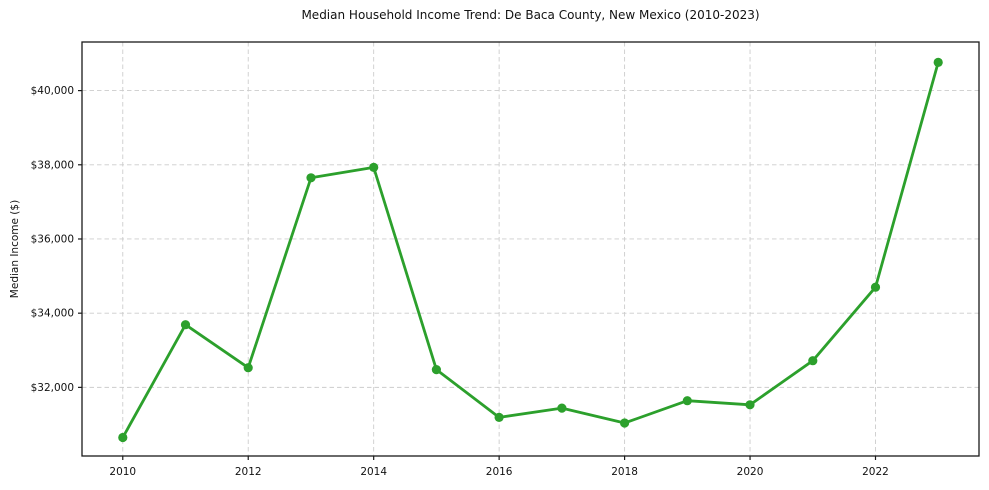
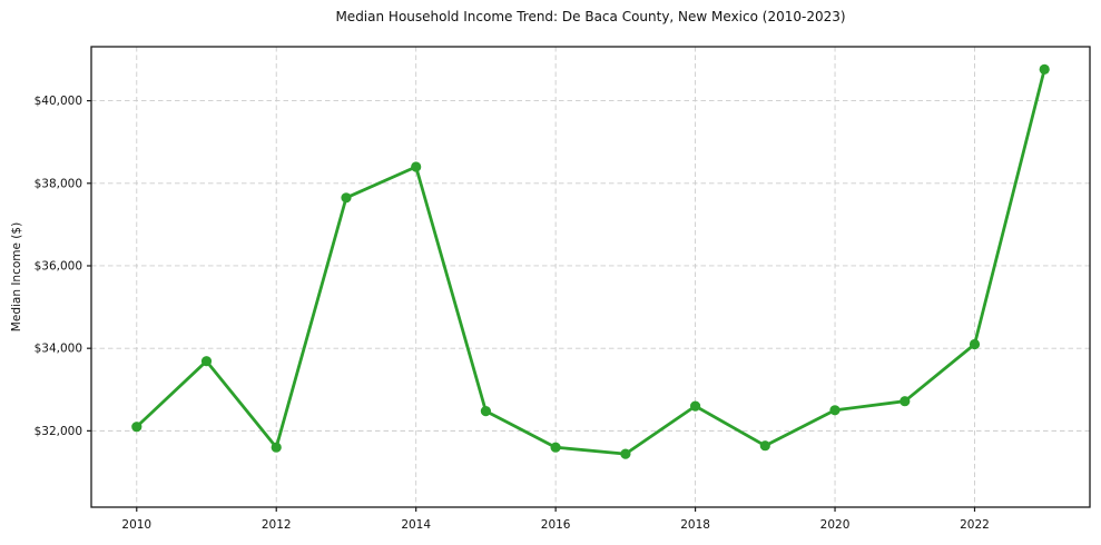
2010: $30600 -> $32100
2012: $32500 -> $31600
2014: $37900 -> $38400
2016: $31200 -> $31600
2018: $31000 -> $32600
2020: $31500 -> $32500
2022: $34700 -> $34100
